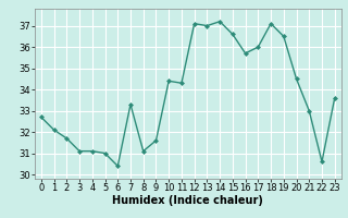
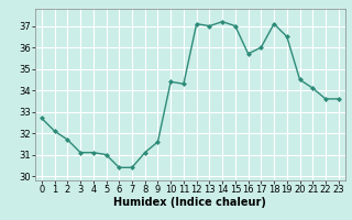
7: 33.3 -> 30.4
15: 36.6 -> 37.0
21: 33.0 -> 34.1
22: 30.6 -> 33.6
